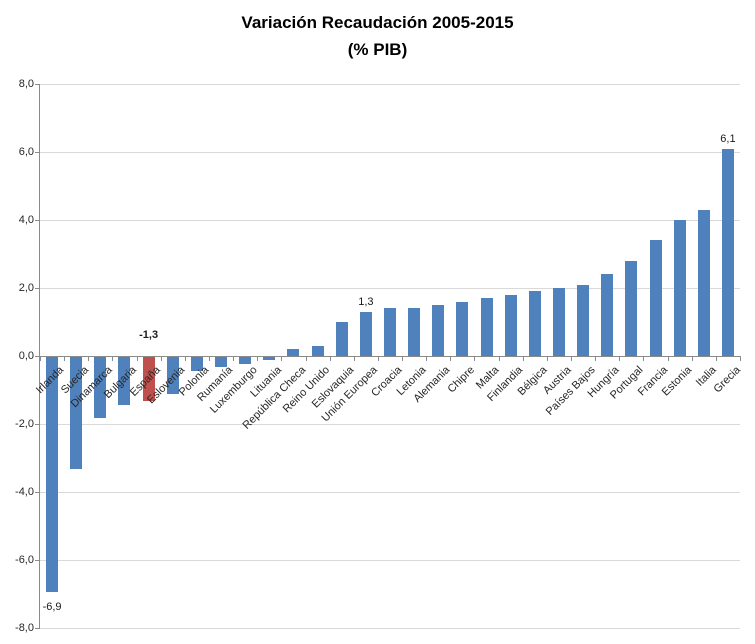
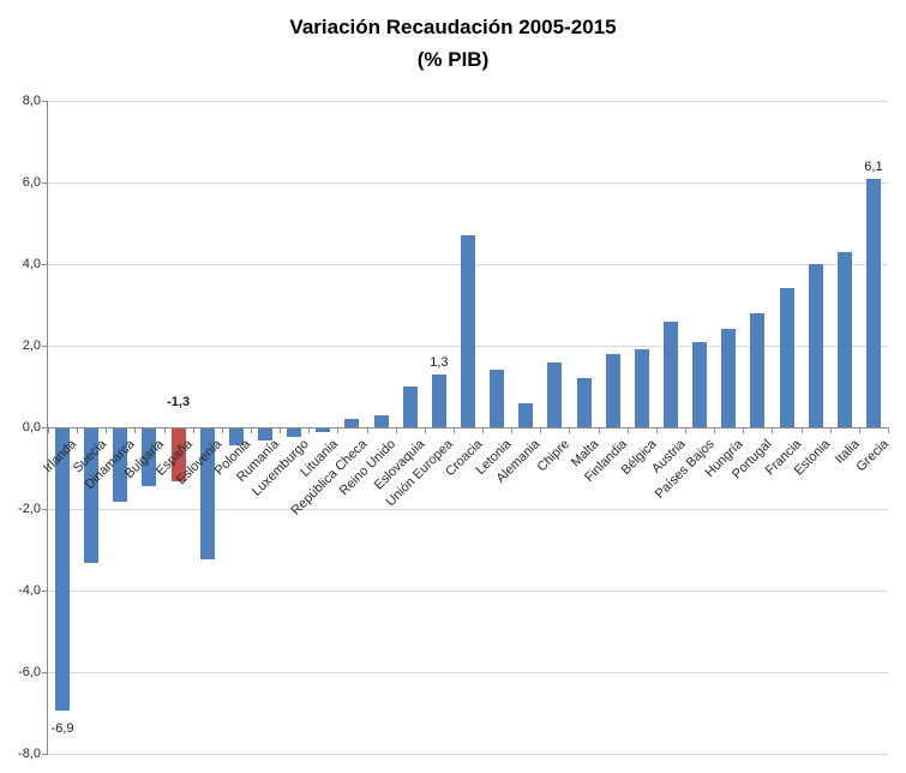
Eslovenia: -1,1 -> -3,2
Croacia: 1,4 -> 4,7
Alemania: 1,5 -> 0,6
Malta: 1,7 -> 1,2
Austria: 2,0 -> 2,6
